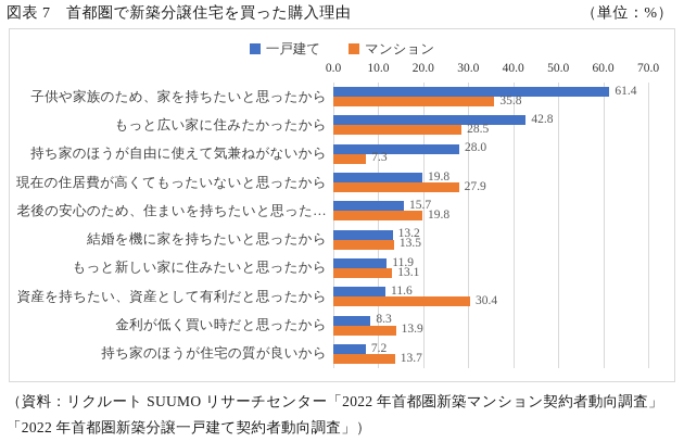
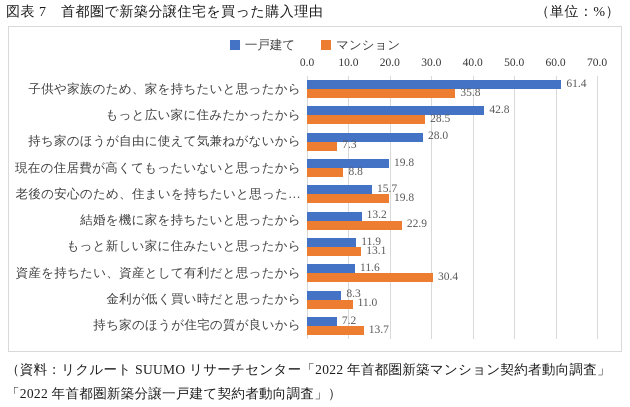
マンション/現在の住居費が高くてもったいないと思ったから: 27.9 -> 8.8
マンション/結婚を機に家を持ちたいと思ったから: 13.5 -> 22.9
マンション/金利が低く買い時だと思ったから: 13.9 -> 11.0
